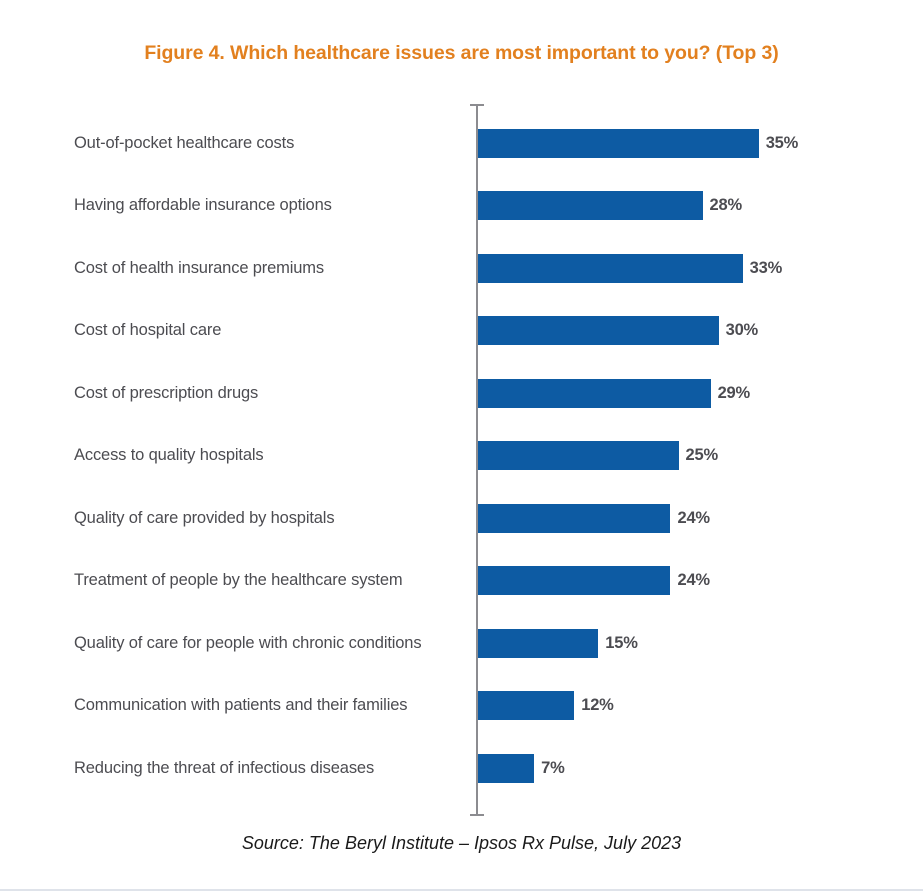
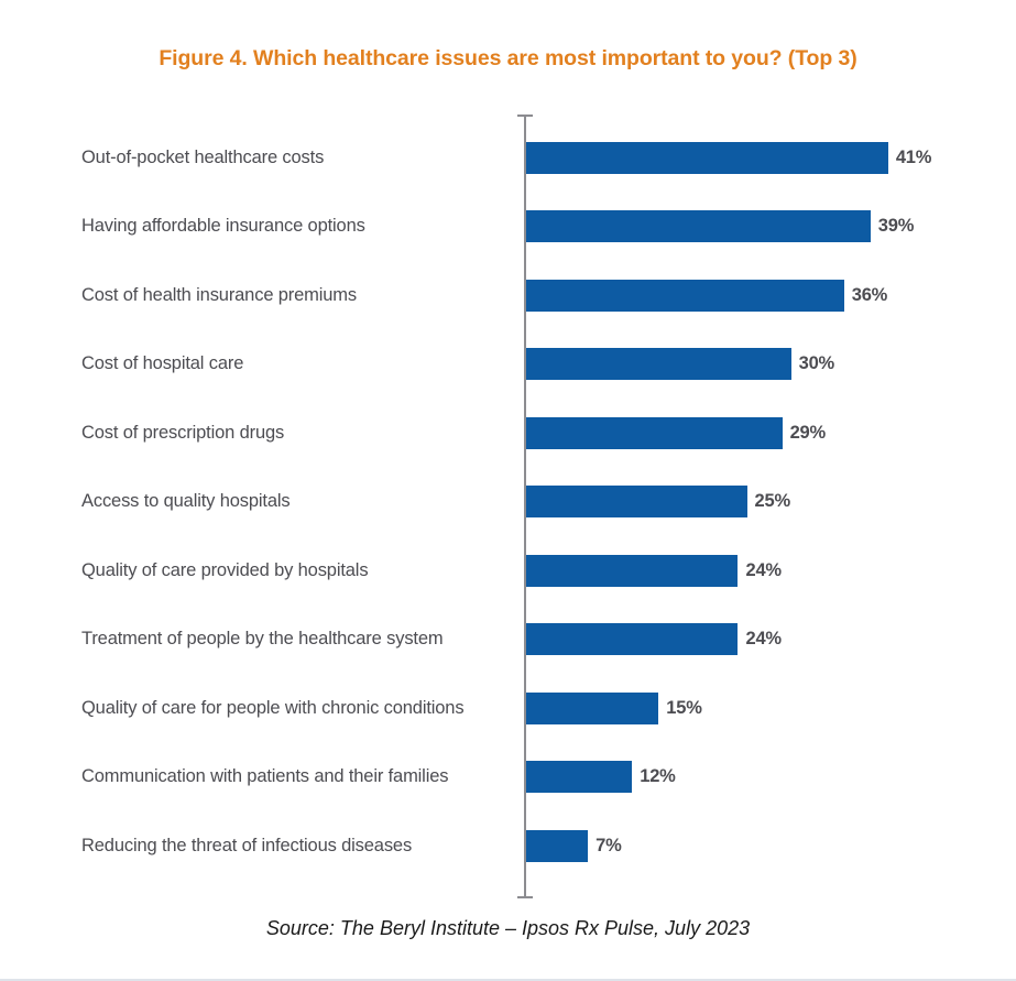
Out-of-pocket healthcare costs: 35% -> 41%
Having affordable insurance options: 28% -> 39%
Cost of health insurance premiums: 33% -> 36%
